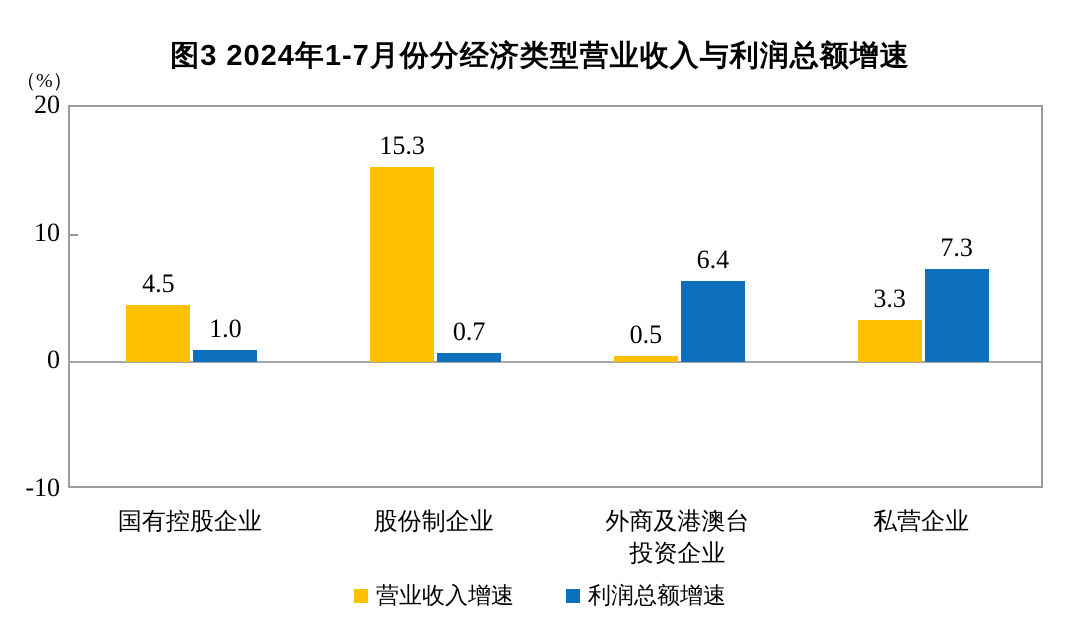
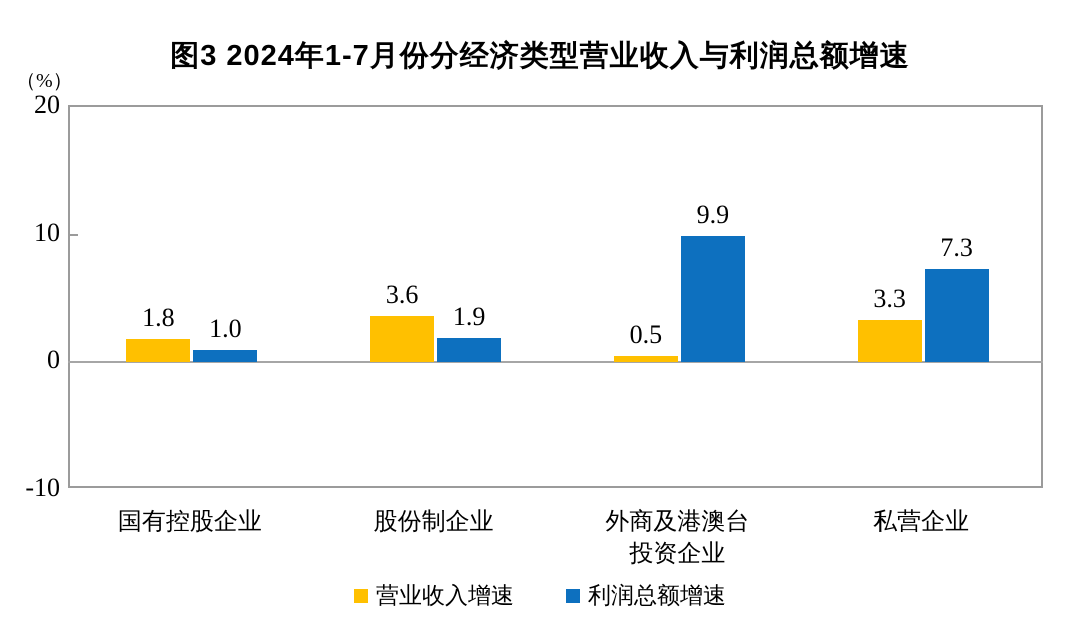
营业收入增速/国有控股企业: 4.5 -> 1.8
营业收入增速/股份制企业: 15.3 -> 3.6
利润总额增速/股份制企业: 0.7 -> 1.9
利润总额增速/外商及港澳台 投资企业: 6.4 -> 9.9
